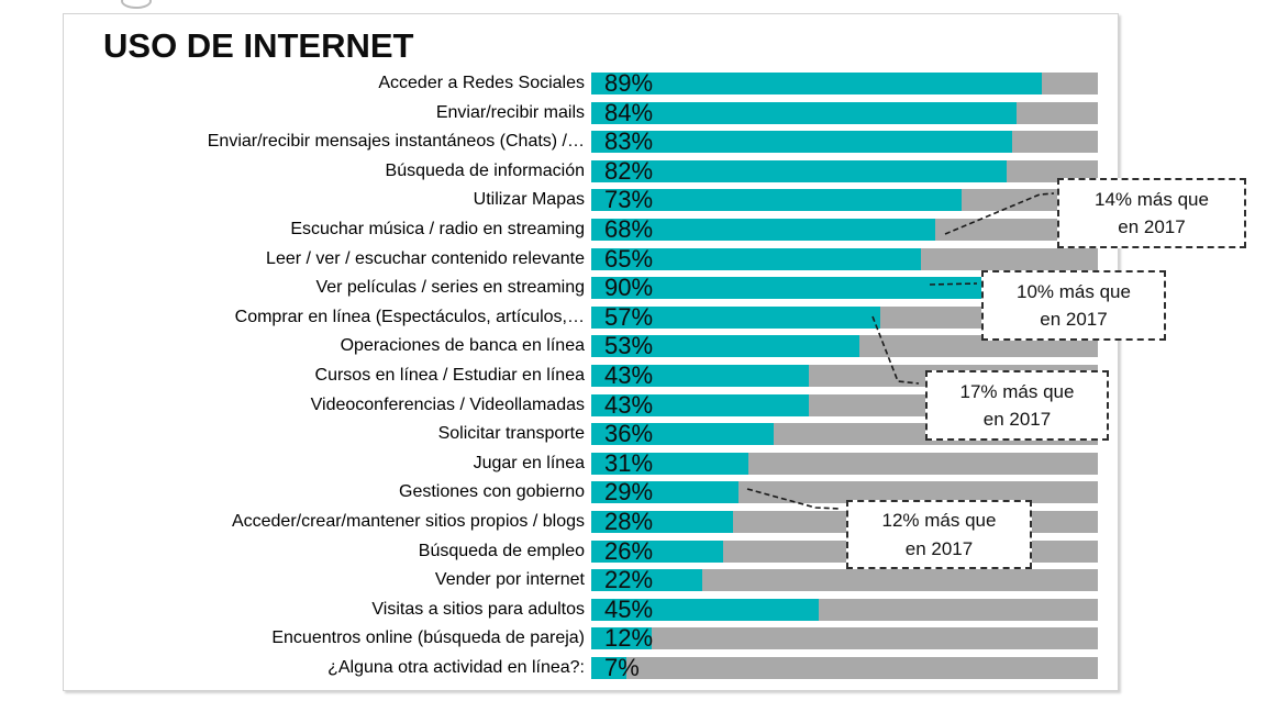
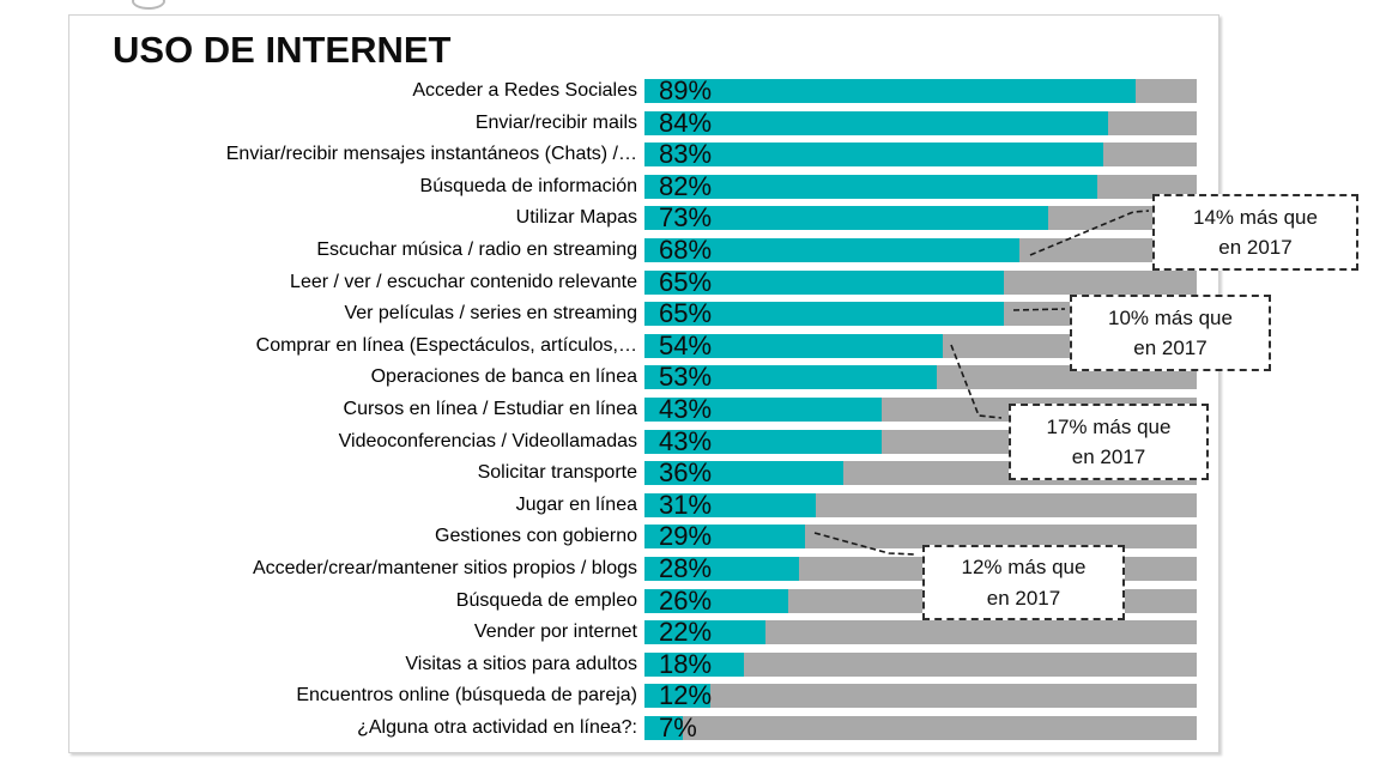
Ver películas / series en streaming: 90% -> 65%
Comprar en línea (Espectáculos, artículos,…: 57% -> 54%
Visitas a sitios para adultos: 45% -> 18%
